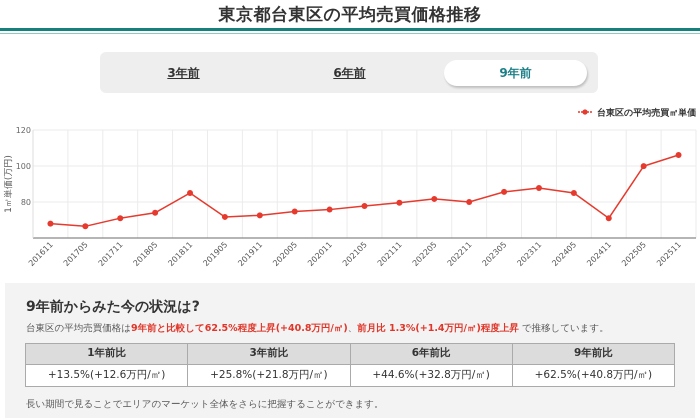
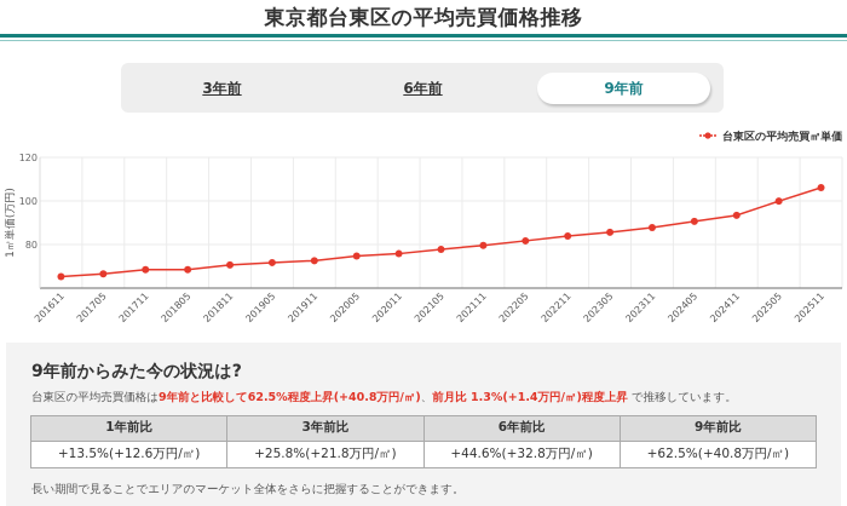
201611: 68 -> 65
201711: 71 -> 68
201805: 74 -> 68
201811: 85 -> 71
202211: 80 -> 84
202405: 85 -> 91
202411: 71 -> 93
